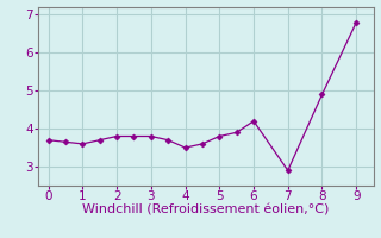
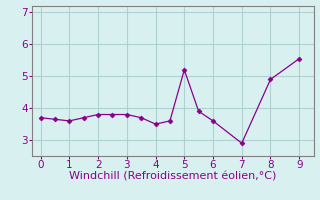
5: 3.80 -> 5.20
6: 4.20 -> 3.60
9: 6.80 -> 5.55
